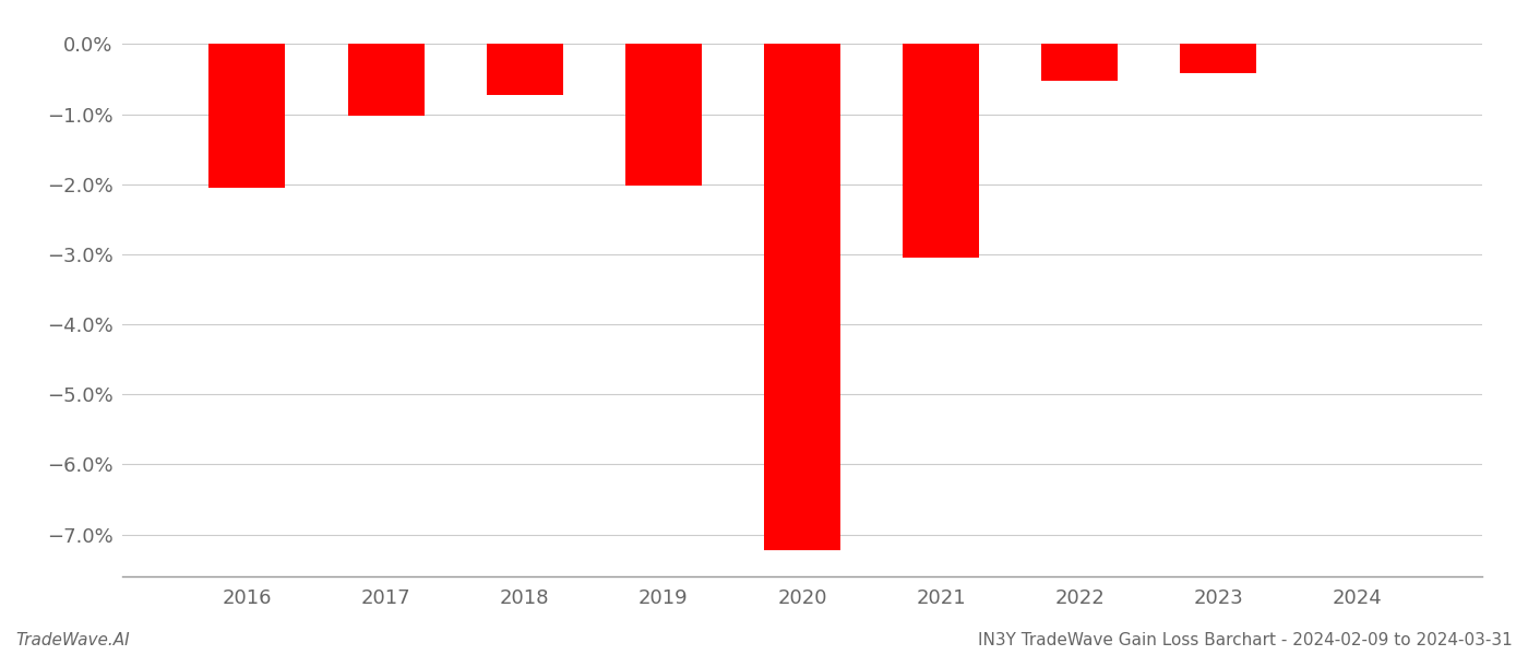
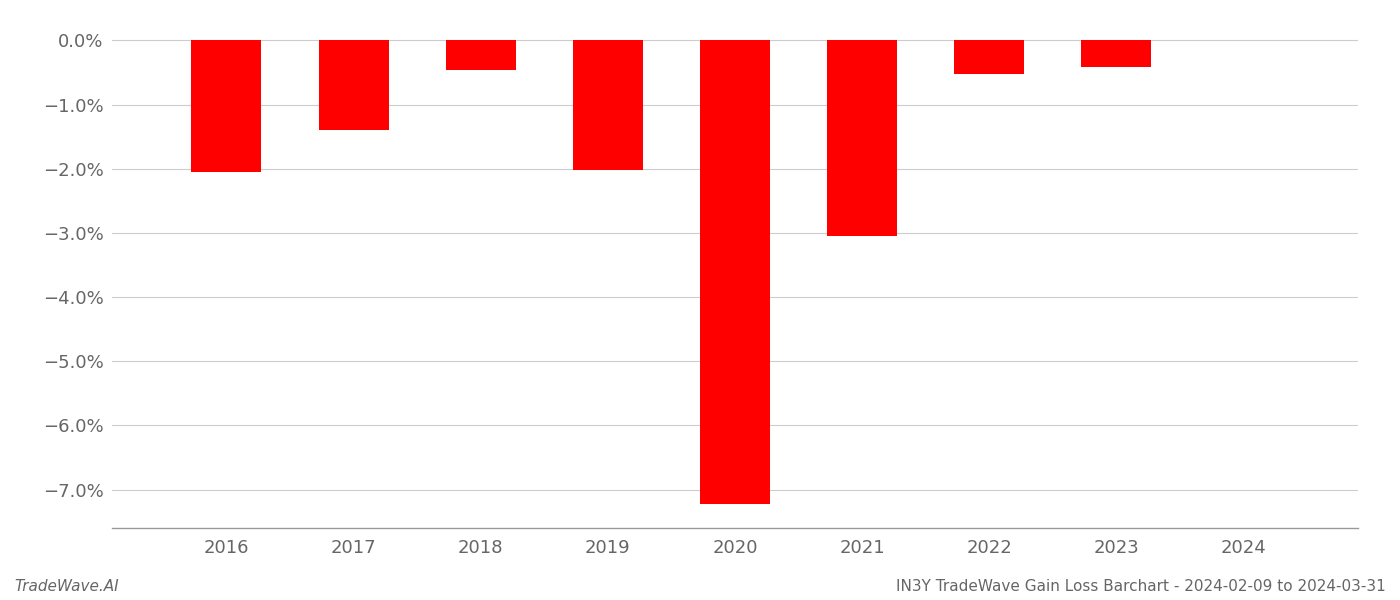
2017: -1.02% -> -1.40%
2018: -0.72% -> -0.46%
